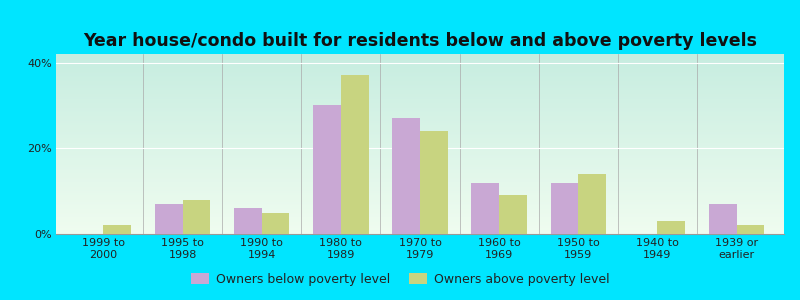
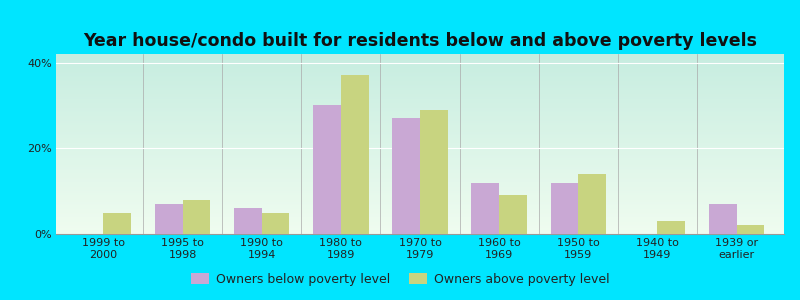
Owners above poverty level/1999 to 2000: 2% -> 5%
Owners above poverty level/1970 to 1979: 24% -> 29%
